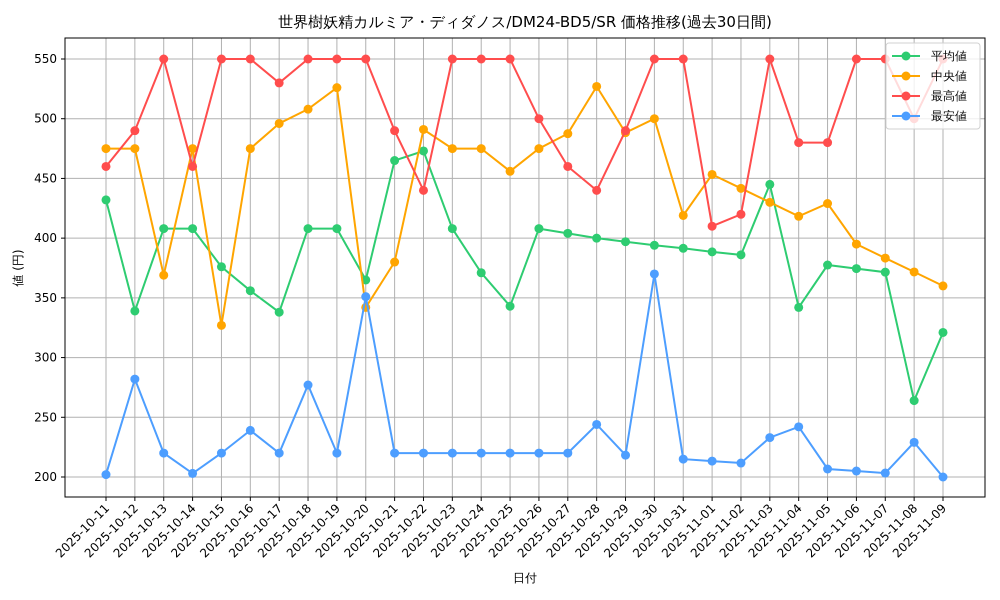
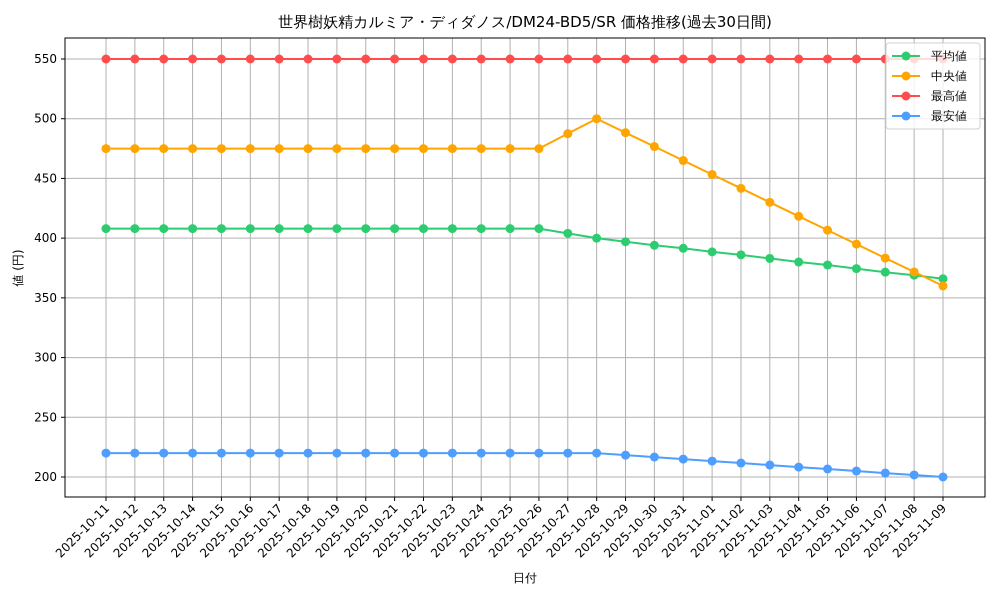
平均値/2025-10-11: 432 -> 408
最高値/2025-10-11: 460 -> 550
最安値/2025-10-11: 202 -> 220
平均値/2025-10-12: 339 -> 408
最高値/2025-10-12: 490 -> 550
最安値/2025-10-12: 282 -> 220
中央値/2025-10-13: 369 -> 475
最高値/2025-10-14: 460 -> 550
最安値/2025-10-14: 203 -> 220
平均値/2025-10-15: 376 -> 408
中央値/2025-10-15: 327 -> 475
平均値/2025-10-16: 356 -> 408
最安値/2025-10-16: 239 -> 220
平均値/2025-10-17: 338 -> 408
中央値/2025-10-17: 496 -> 475
最高値/2025-10-17: 530 -> 550
中央値/2025-10-18: 508 -> 475
最安値/2025-10-18: 277 -> 220
中央値/2025-10-19: 526 -> 475
平均値/2025-10-20: 365 -> 408
中央値/2025-10-20: 342 -> 475
最安値/2025-10-20: 351 -> 220
平均値/2025-10-21: 465 -> 408
中央値/2025-10-21: 380 -> 475
最高値/2025-10-21: 490 -> 550
平均値/2025-10-22: 473 -> 408
中央値/2025-10-22: 491 -> 475
最高値/2025-10-22: 440 -> 550
平均値/2025-10-24: 371 -> 408
平均値/2025-10-25: 343 -> 408
中央値/2025-10-25: 456 -> 475
最高値/2025-10-26: 500 -> 550
最高値/2025-10-27: 460 -> 550
中央値/2025-10-28: 527 -> 500
最高値/2025-10-28: 440 -> 550
最安値/2025-10-28: 244 -> 220
最高値/2025-10-29: 490 -> 550
中央値/2025-10-30: 500 -> 477
最安値/2025-10-30: 370 -> 217
中央値/2025-10-31: 419 -> 465
最高値/2025-11-01: 410 -> 550
最高値/2025-11-02: 420 -> 550
平均値/2025-11-03: 445 -> 383
最安値/2025-11-03: 233 -> 210
平均値/2025-11-04: 342 -> 380
最高値/2025-11-04: 480 -> 550
最安値/2025-11-04: 242 -> 208
中央値/2025-11-05: 429 -> 407
最高値/2025-11-05: 480 -> 550
平均値/2025-11-08: 264 -> 369
最高値/2025-11-08: 500 -> 550
最安値/2025-11-08: 229 -> 202
平均値/2025-11-09: 321 -> 366
